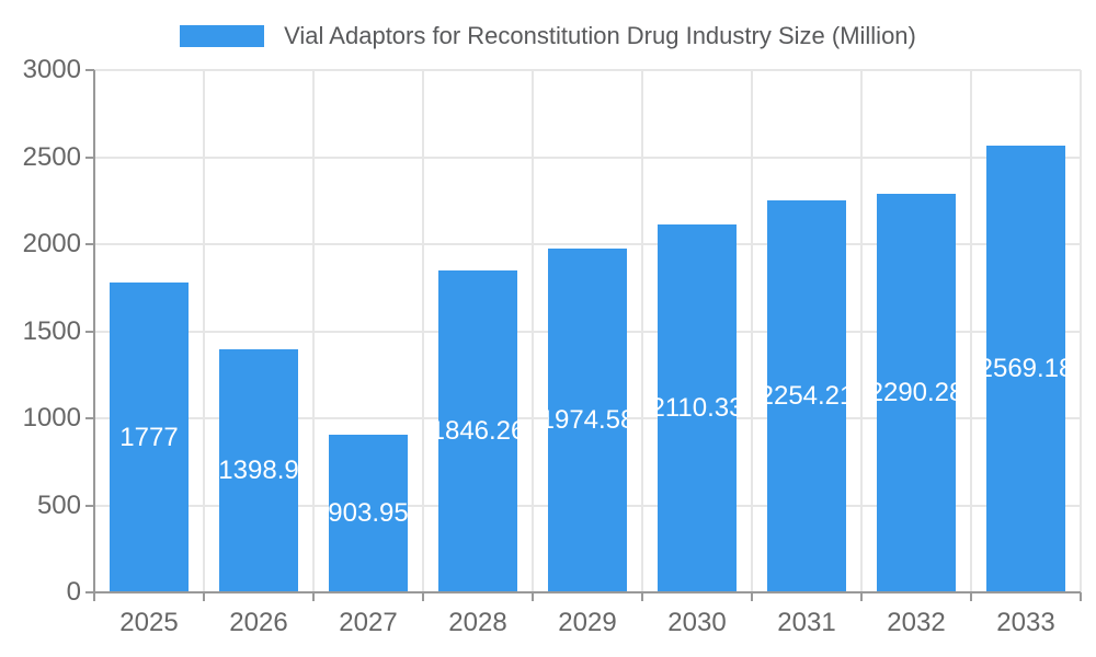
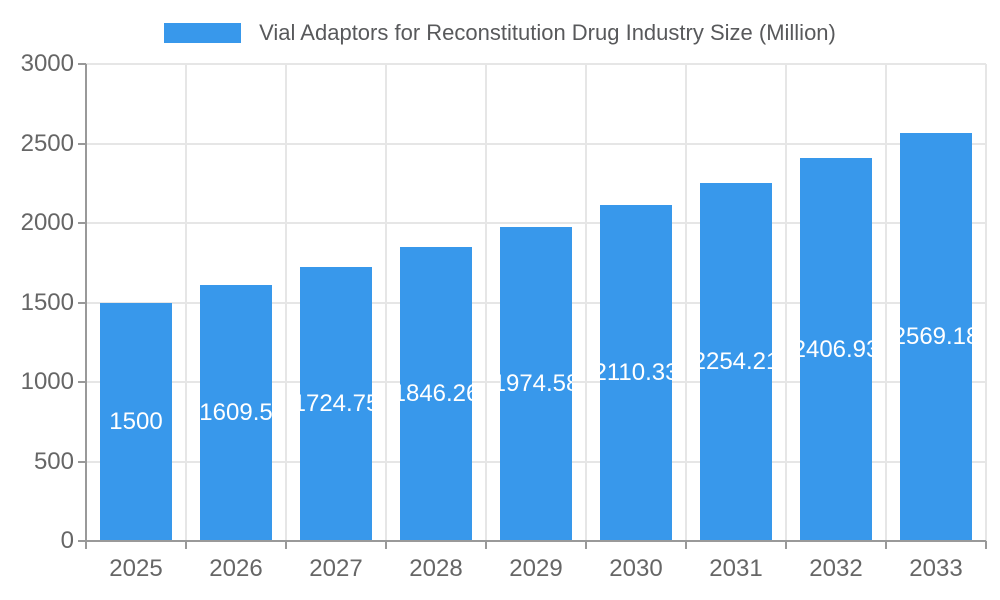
2025: 1777 -> 1500
2026: 1398.9 -> 1609.5
2027: 903.95 -> 1724.75
2032: 2290.28 -> 2406.93
